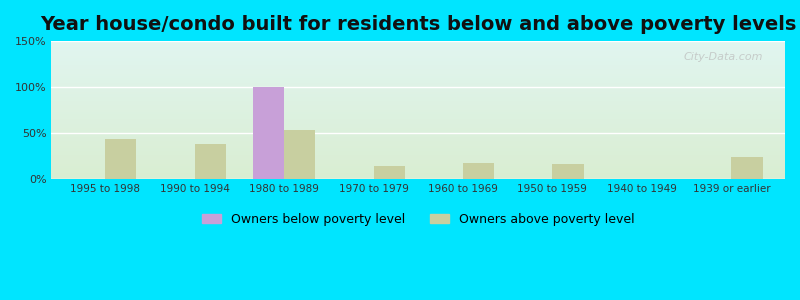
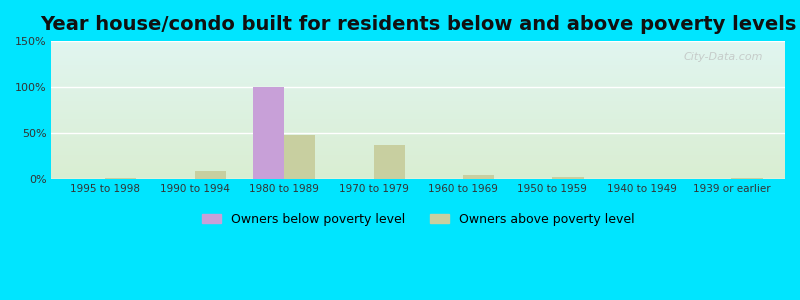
Owners above poverty level/1995 to 1998: 44% -> 1%
Owners above poverty level/1990 to 1994: 38% -> 9%
Owners above poverty level/1980 to 1989: 54% -> 48%
Owners above poverty level/1970 to 1979: 14% -> 37%
Owners above poverty level/1960 to 1969: 18% -> 5%
Owners above poverty level/1950 to 1959: 16% -> 2%
Owners above poverty level/1939 or earlier: 24% -> 1%
